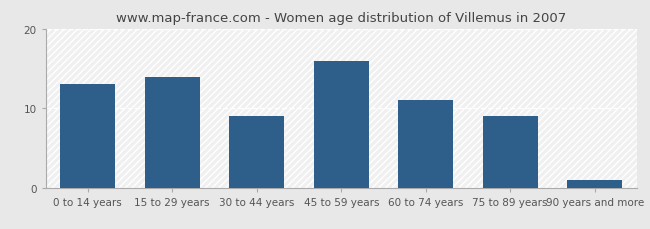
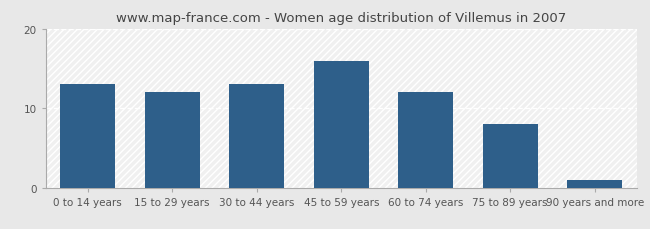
15 to 29 years: 14 -> 12
30 to 44 years: 9 -> 13
60 to 74 years: 11 -> 12
75 to 89 years: 9 -> 8
